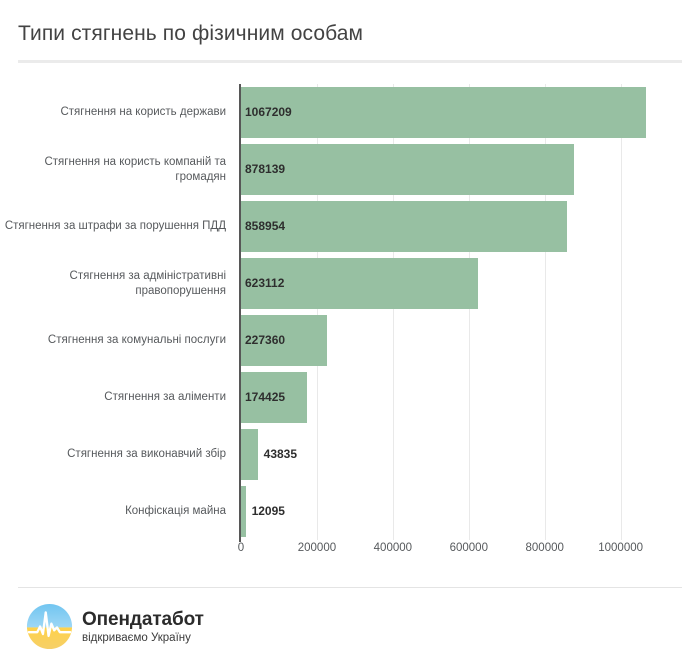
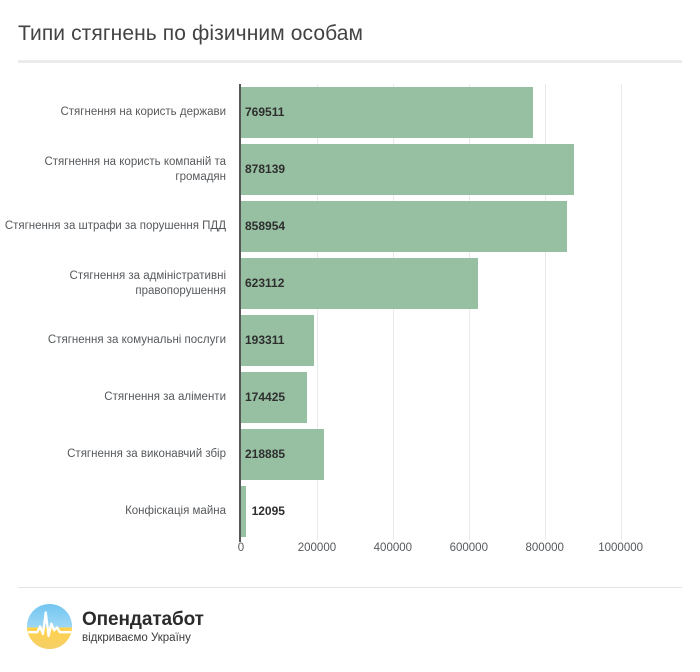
Стягнення на користь держави: 1067209 -> 769511
Стягнення за комунальні послуги: 227360 -> 193311
Стягнення за виконавчий збір: 43835 -> 218885
